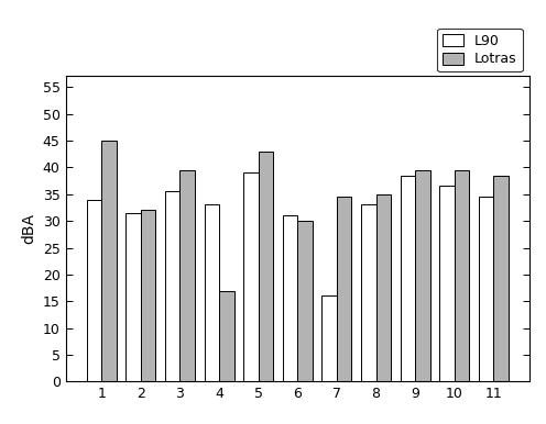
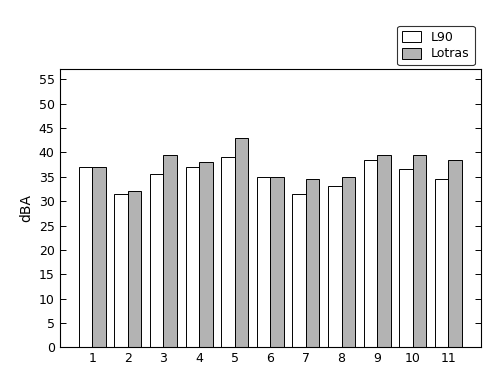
L90/1: 34.0 -> 37.0
Lotras/1: 45.0 -> 37.0
L90/4: 33.0 -> 37.0
Lotras/4: 17.0 -> 38.0
L90/6: 31.0 -> 35.0
Lotras/6: 30.0 -> 35.0
L90/7: 16.0 -> 31.5
